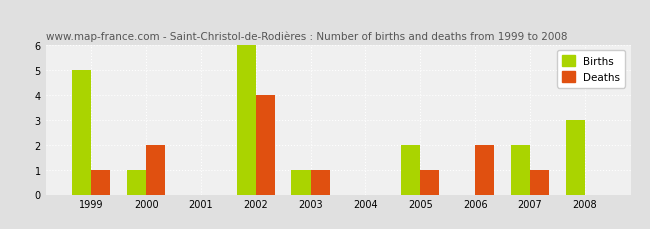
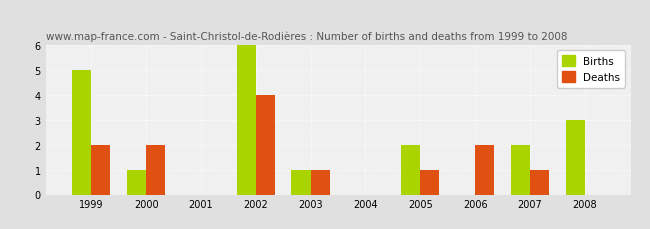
Deaths/1999: 1 -> 2
